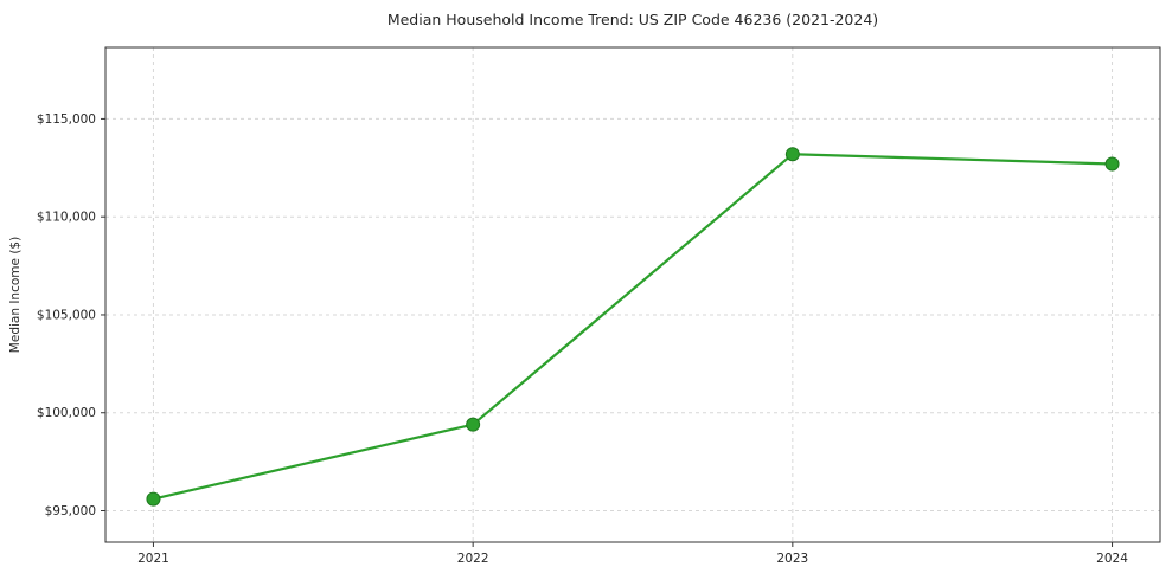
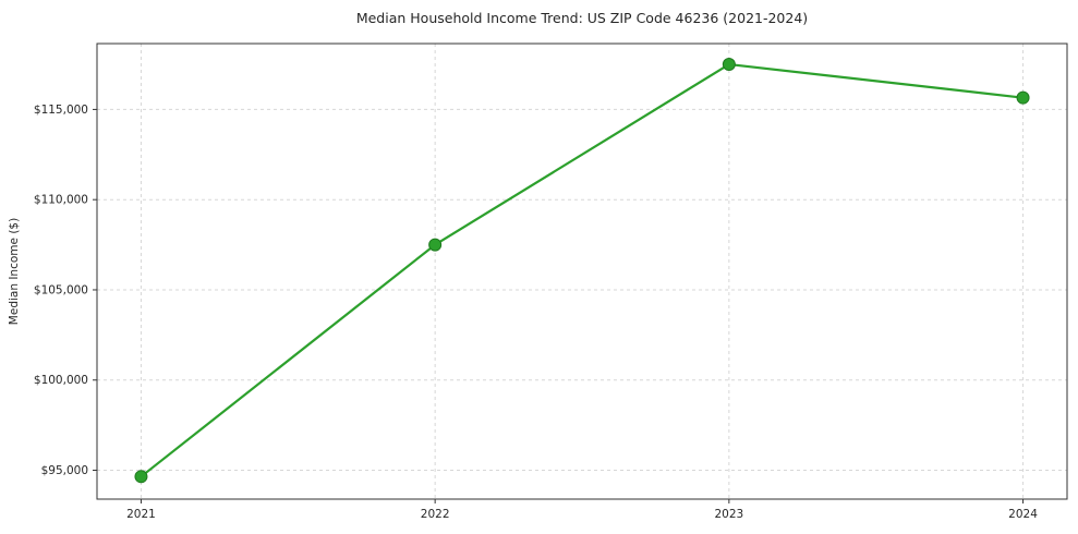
2021: $95600 -> $94600
2022: $99400 -> $107500
2023: $113200 -> $117500
2024: $112700 -> $115600
